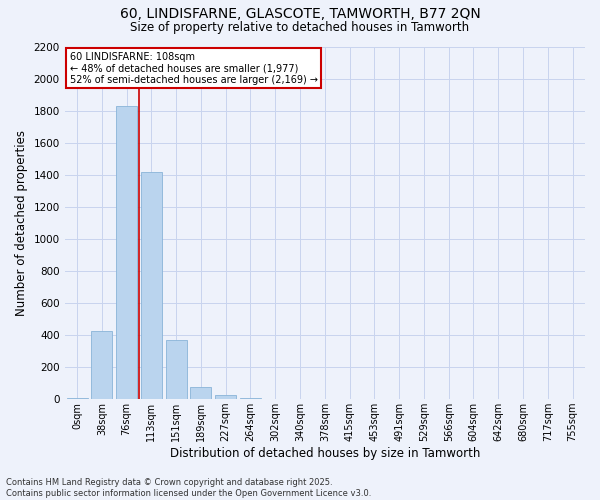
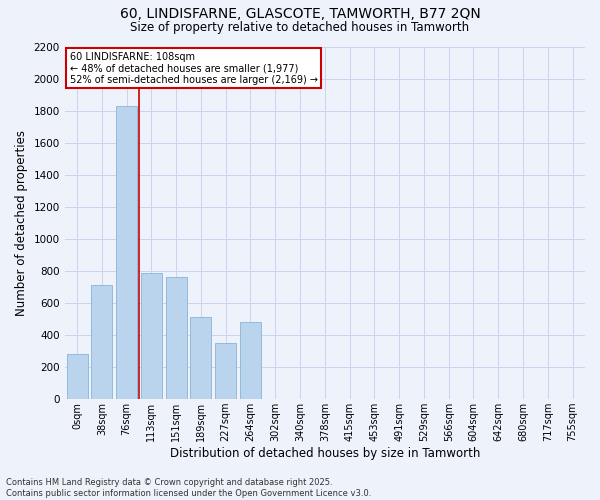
0sqm: 0 -> 280
38sqm: 420 -> 710
113sqm: 1420 -> 790
151sqm: 370 -> 760
189sqm: 80 -> 510
227sqm: 20 -> 350
264sqm: 0 -> 480
